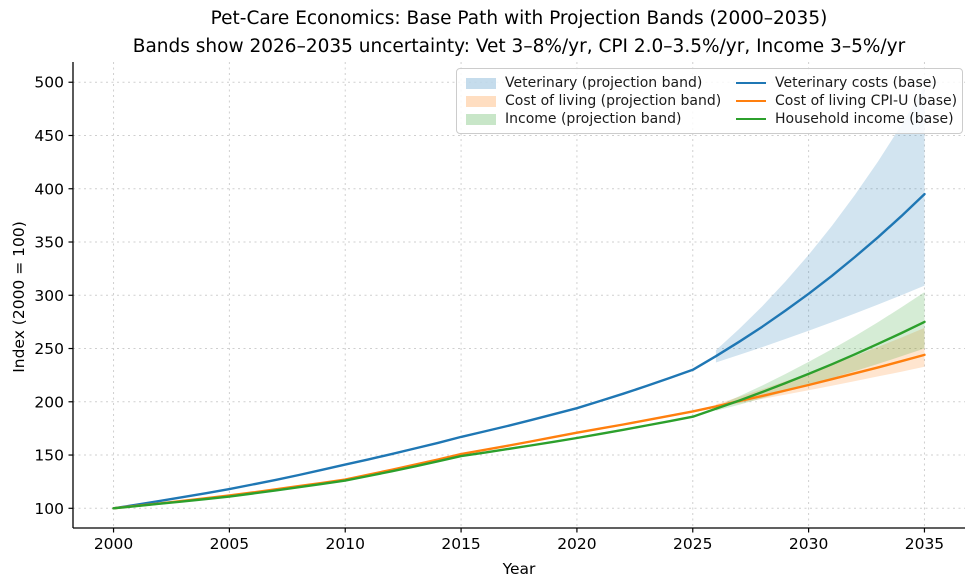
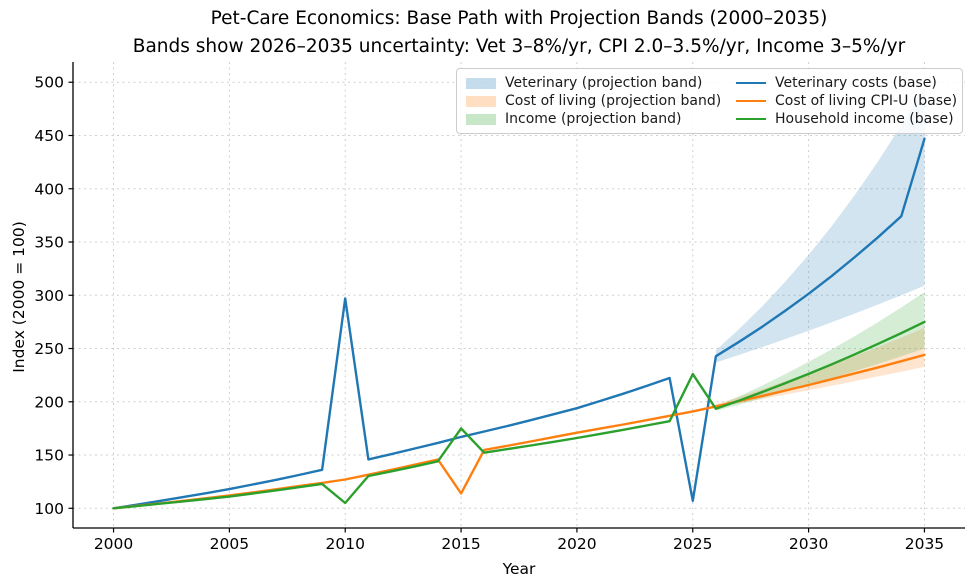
Veterinary costs (base)/2010: 141 -> 297
Household income (base)/2010: 126 -> 105
Cost of living CPI-U (base)/2015: 151 -> 114
Household income (base)/2015: 149 -> 175
Veterinary costs (base)/2025: 230 -> 107
Household income (base)/2025: 186 -> 226
Veterinary costs (base)/2035: 395 -> 447
